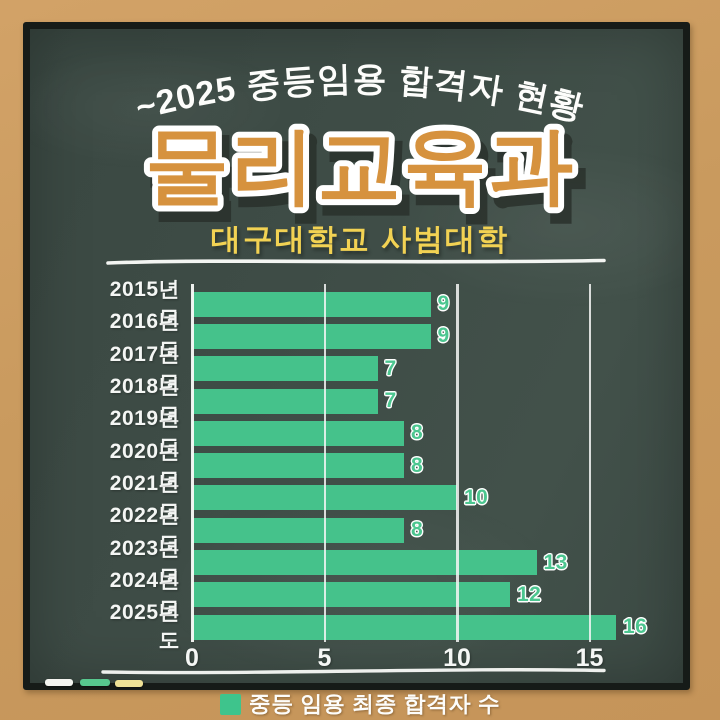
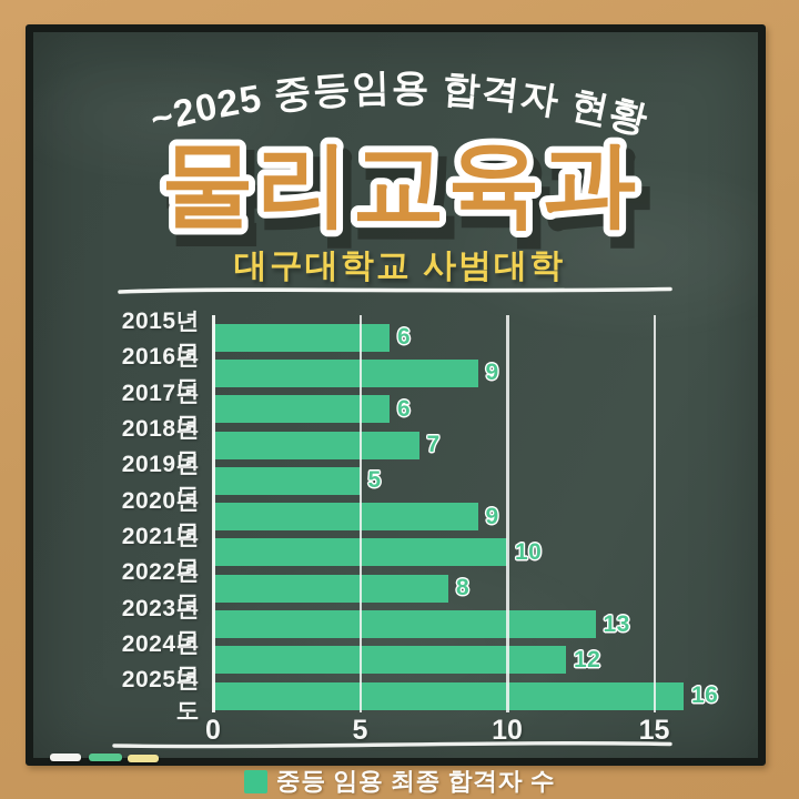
2015년도: 9 -> 6
2017년도: 7 -> 6
2019년도: 8 -> 5
2020년도: 8 -> 9
